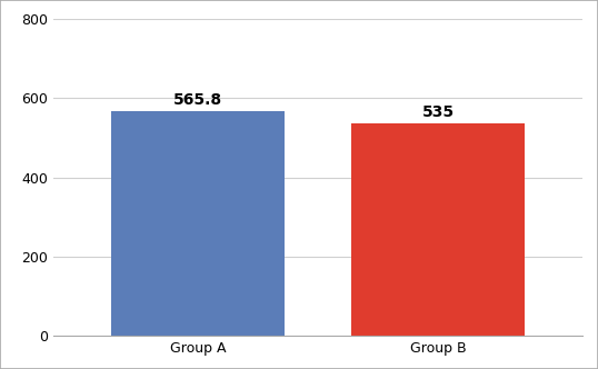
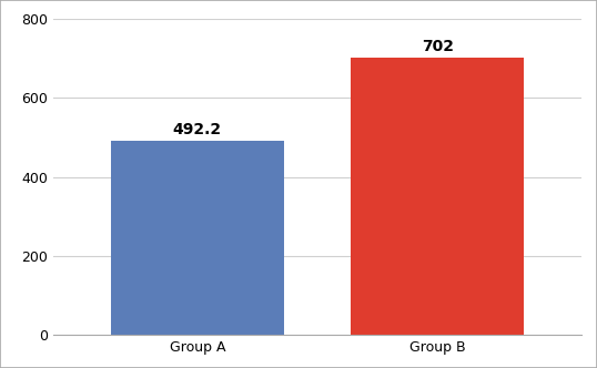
Group A: 565.8 -> 492.2
Group B: 535 -> 702
